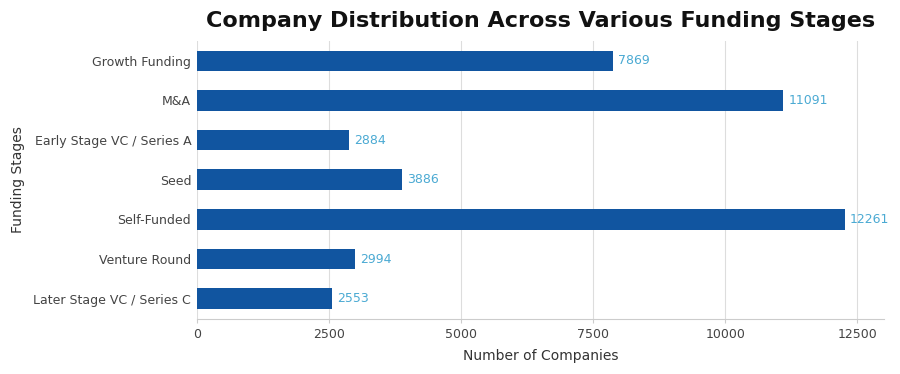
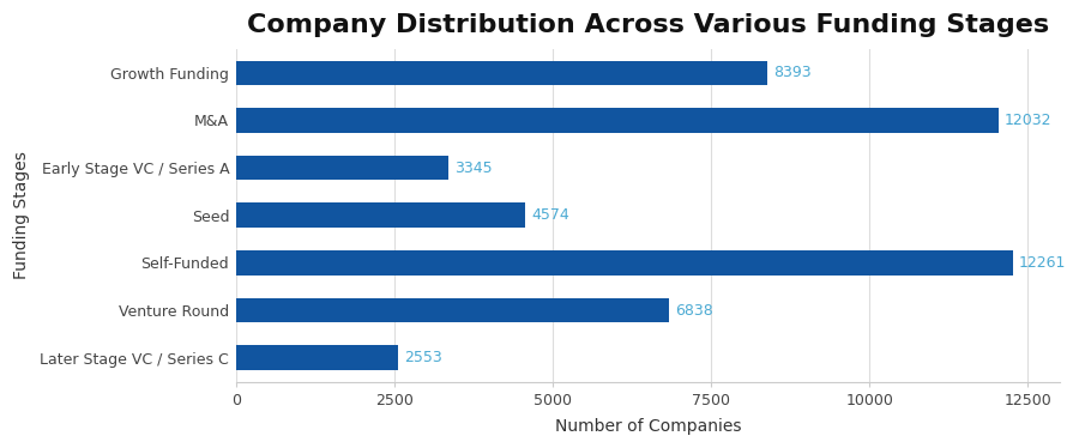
Growth Funding: 7869 -> 8393
M&A: 11091 -> 12032
Early Stage VC / Series A: 2884 -> 3345
Seed: 3886 -> 4574
Venture Round: 2994 -> 6838
